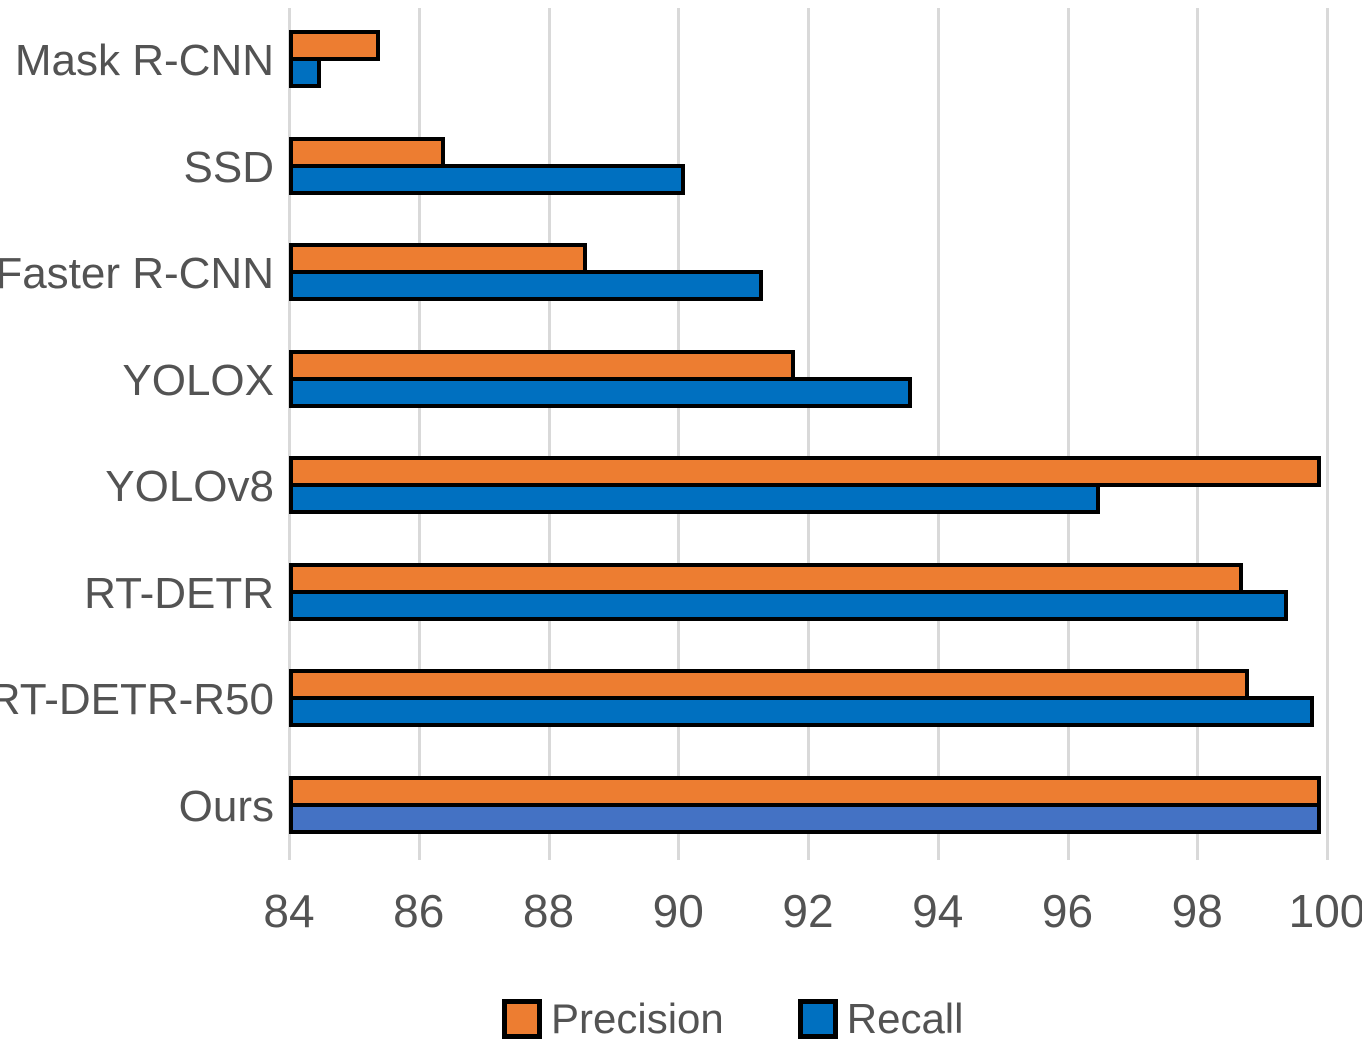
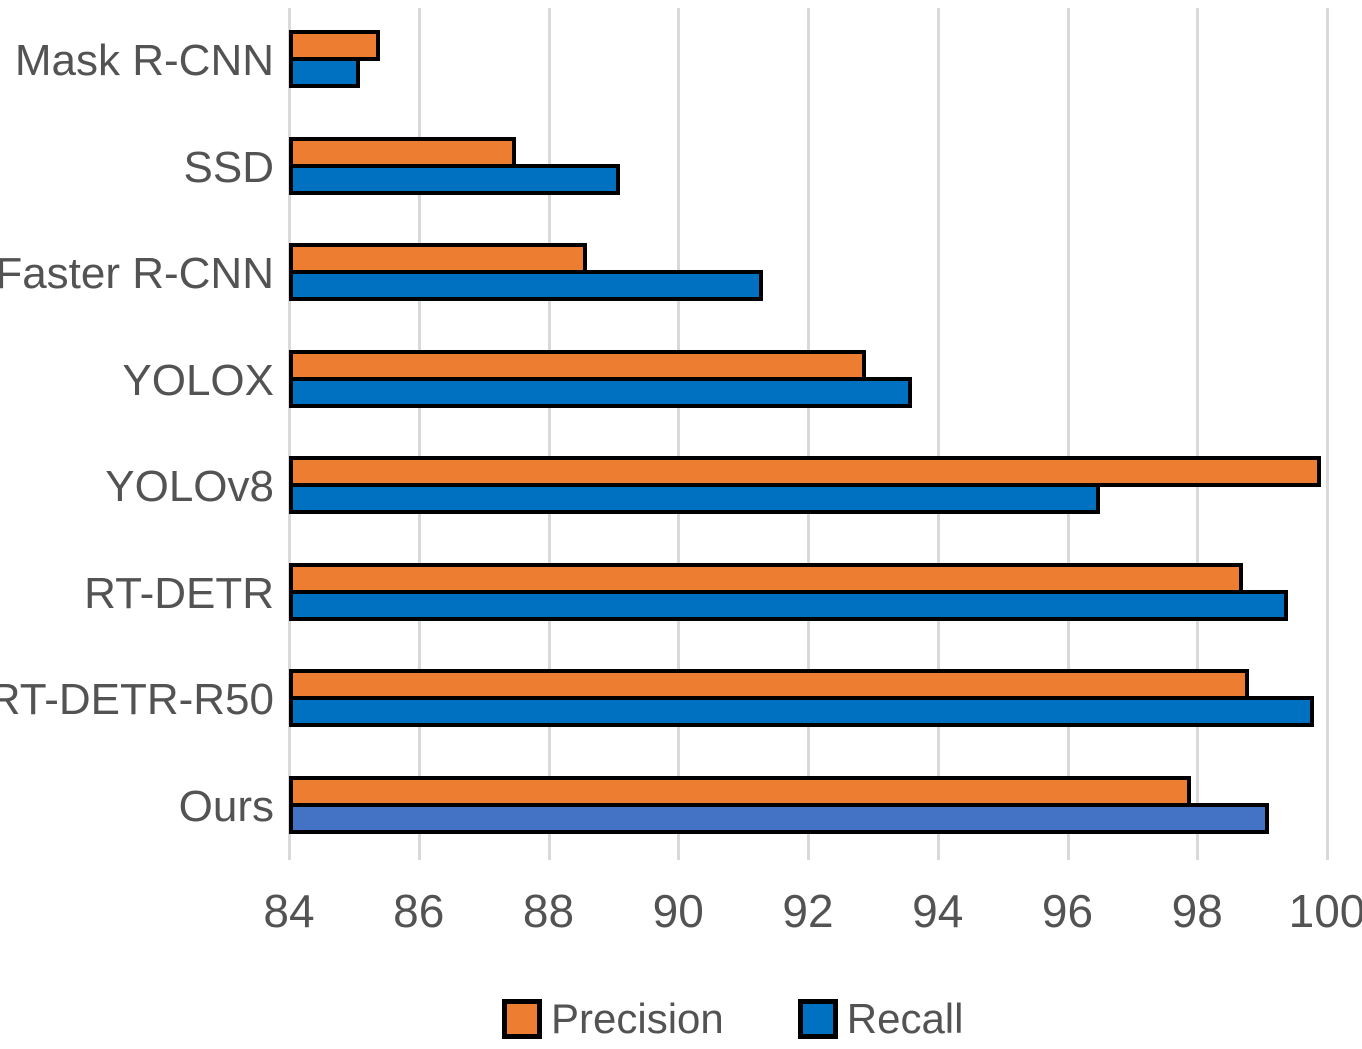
Recall/Mask R-CNN: 84.5 -> 85.1
Precision/SSD: 86.4 -> 87.5
Recall/SSD: 90.1 -> 89.1
Precision/YOLOX: 91.8 -> 92.9
Precision/Ours: 99.9 -> 97.9
Recall/Ours: 99.9 -> 99.1
